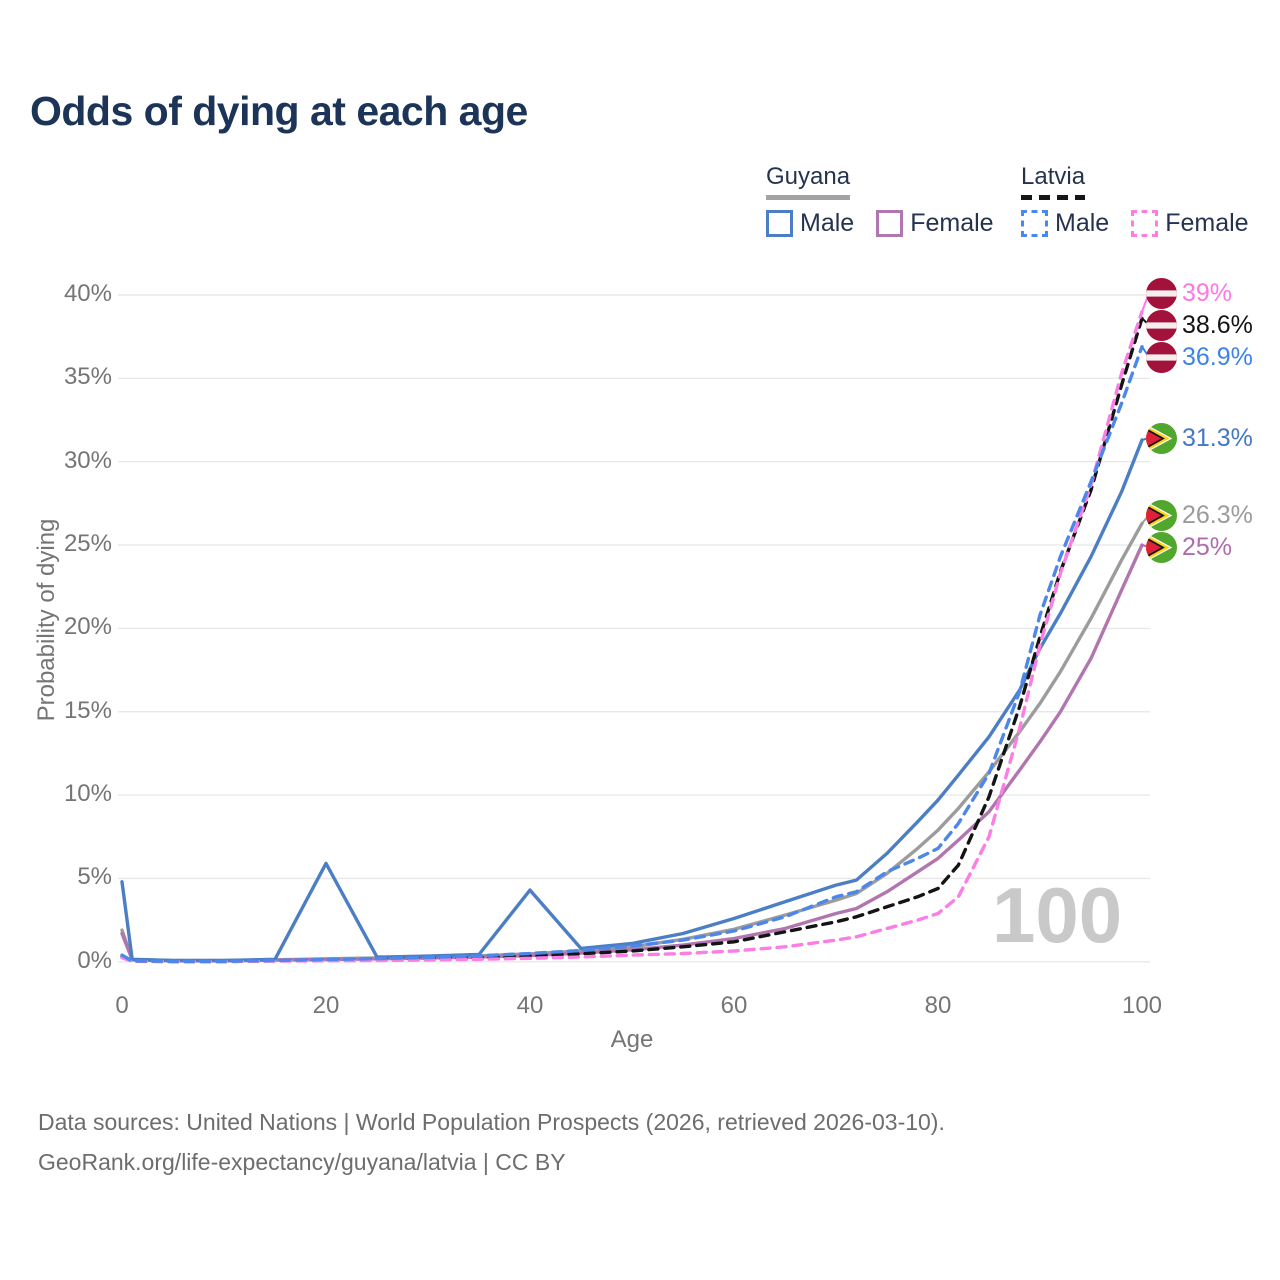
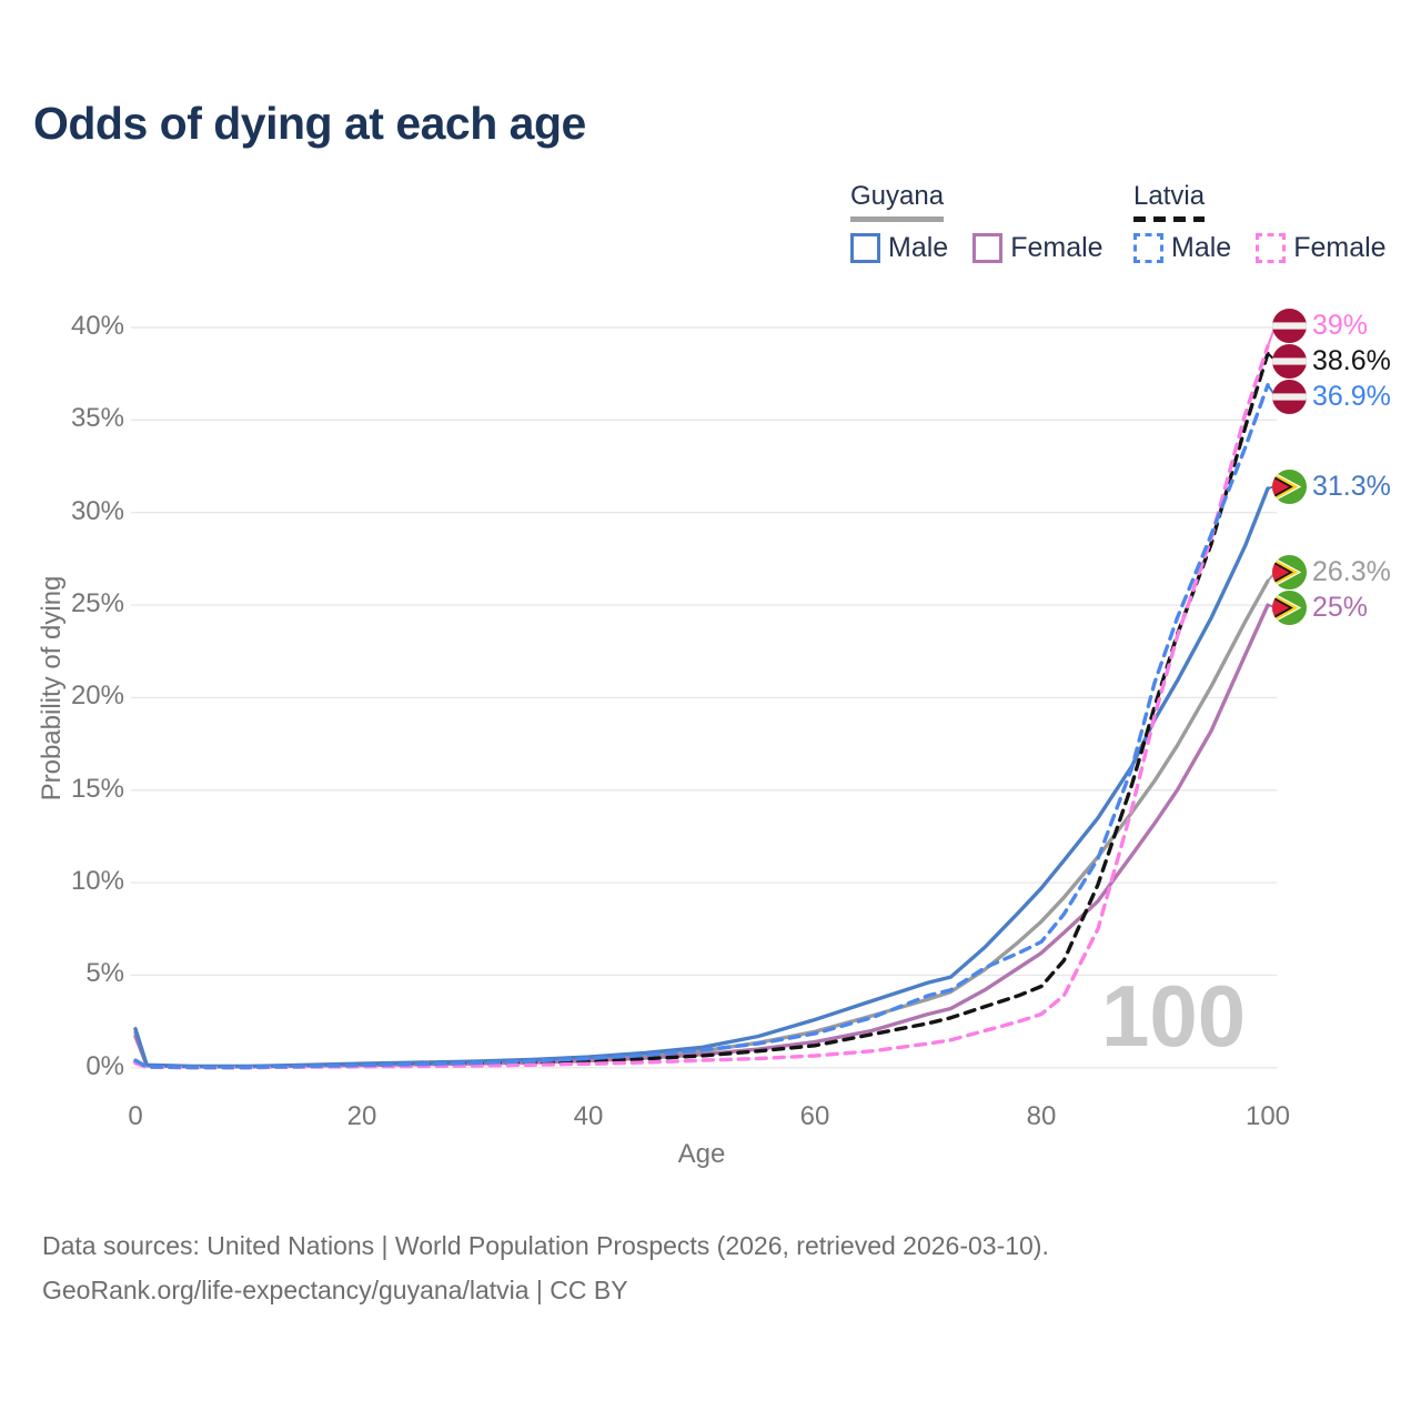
Guyana Male/0: 4.8% -> 2.1%
Guyana Male/20: 5.9% -> 0.2%
Guyana Male/40: 4.3% -> 0.6%
